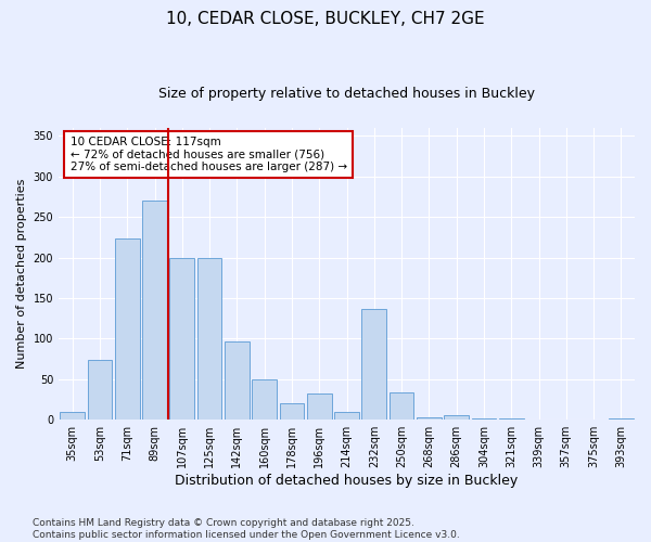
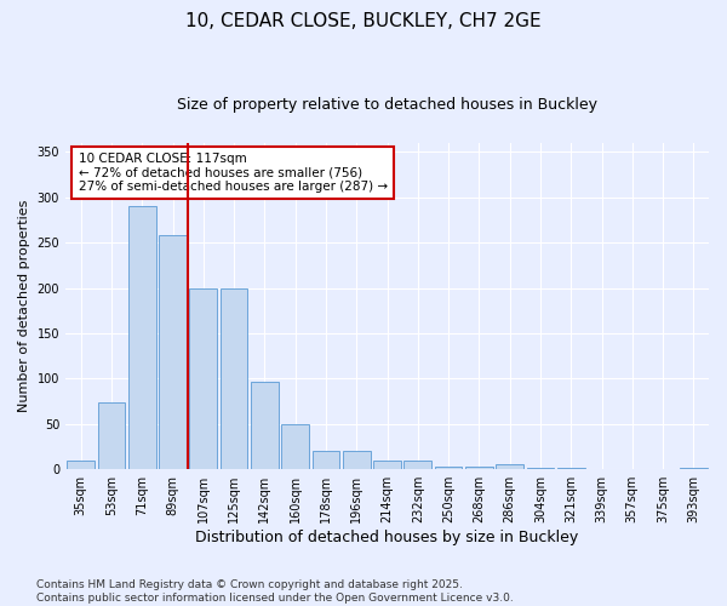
71sqm: 224 -> 290
89sqm: 270 -> 258
196sqm: 32 -> 20
232sqm: 136 -> 9
250sqm: 34 -> 3
